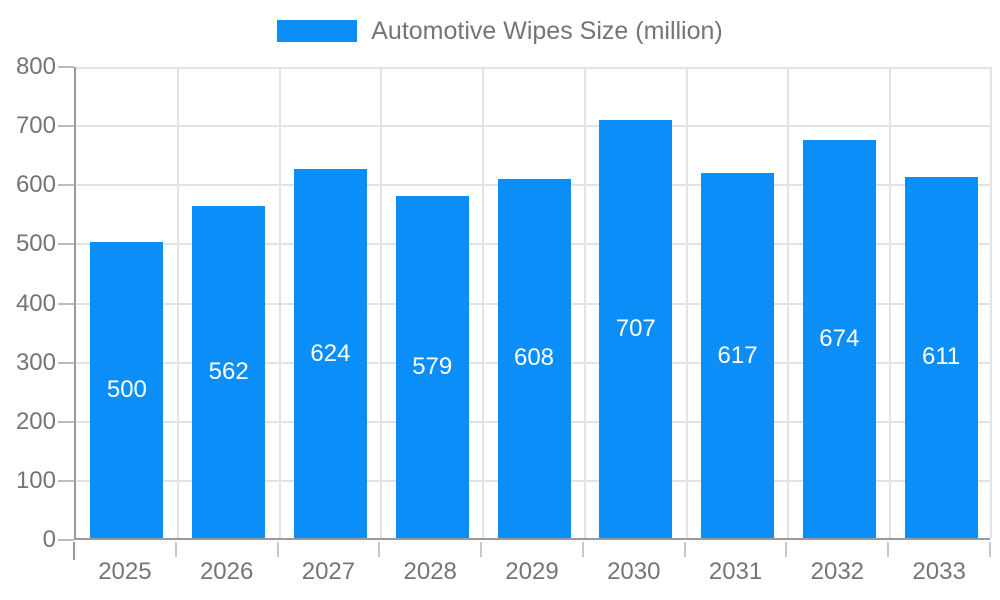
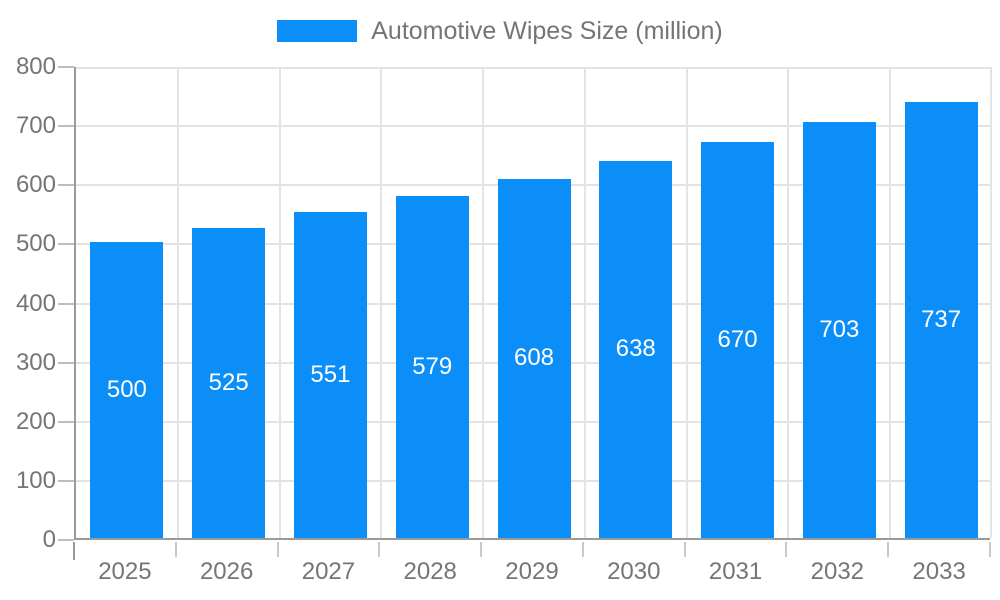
2026: 562 -> 525
2027: 624 -> 551
2030: 707 -> 638
2031: 617 -> 670
2032: 674 -> 703
2033: 611 -> 737
